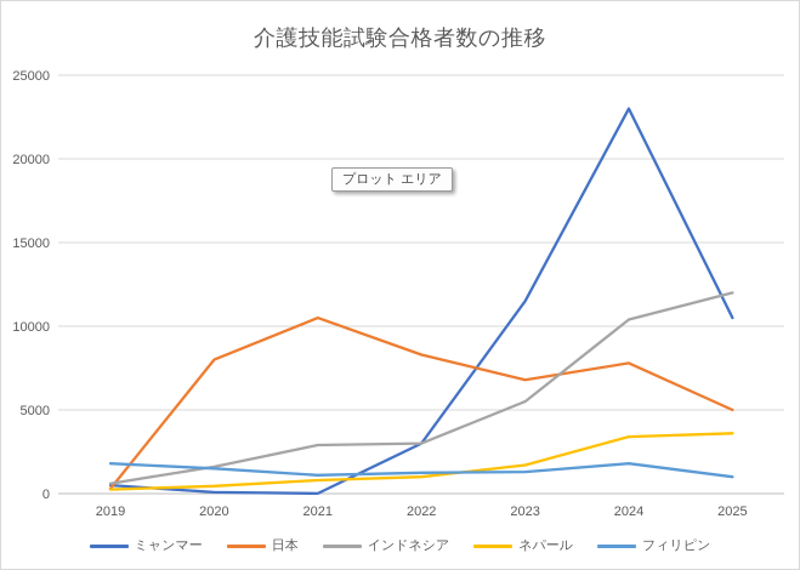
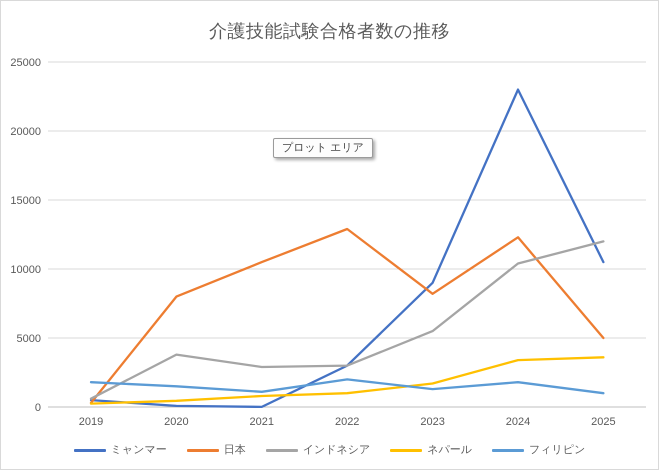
インドネシア/2020: 1600 -> 3800
日本/2022: 8300 -> 12900
フィリピン/2022: 1200 -> 2000
ミャンマー/2023: 11500 -> 9000
日本/2023: 6800 -> 8200
日本/2024: 7800 -> 12300
